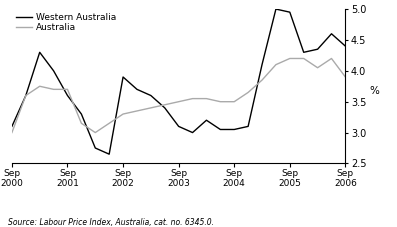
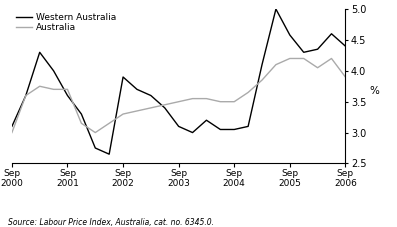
Western Australia/Sep 2005: 4.95 -> 4.58
